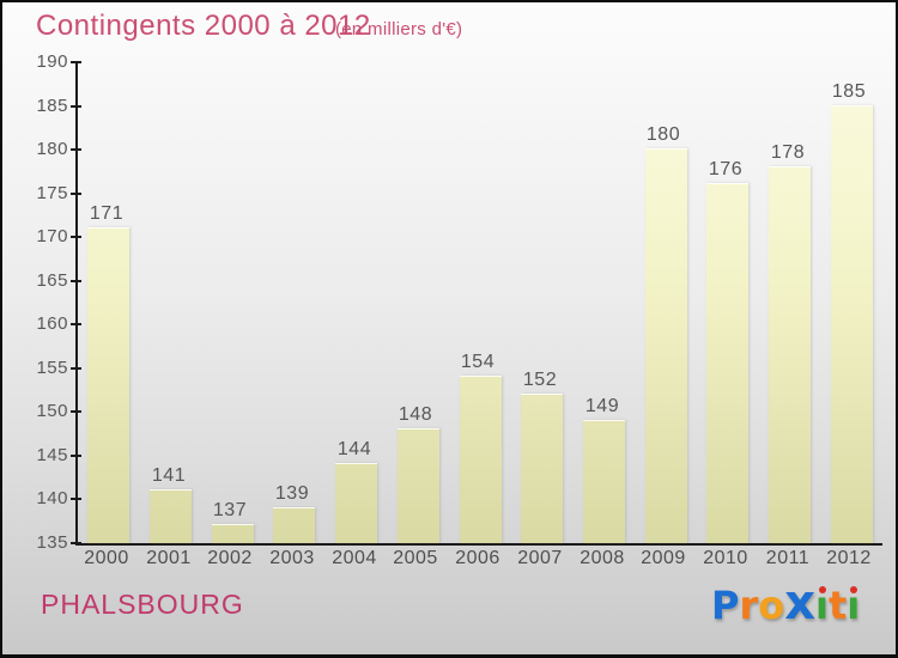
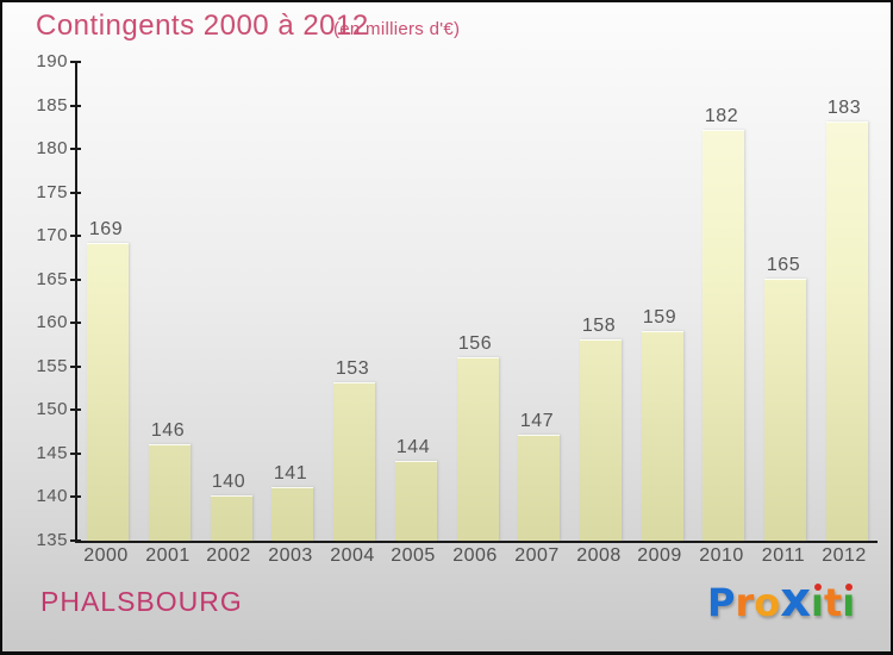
2000: 171 -> 169
2001: 141 -> 146
2002: 137 -> 140
2003: 139 -> 141
2004: 144 -> 153
2005: 148 -> 144
2006: 154 -> 156
2007: 152 -> 147
2008: 149 -> 158
2009: 180 -> 159
2010: 176 -> 182
2011: 178 -> 165
2012: 185 -> 183
